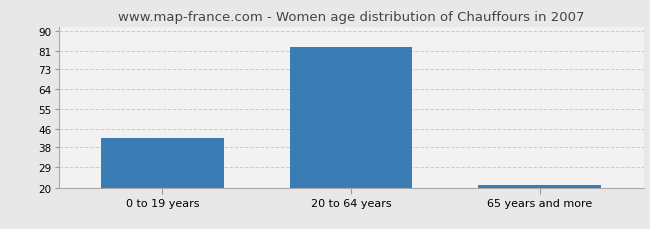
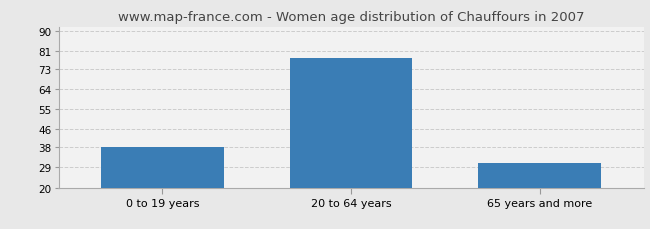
0 to 19 years: 42 -> 38
20 to 64 years: 83 -> 78
65 years and more: 21 -> 31
